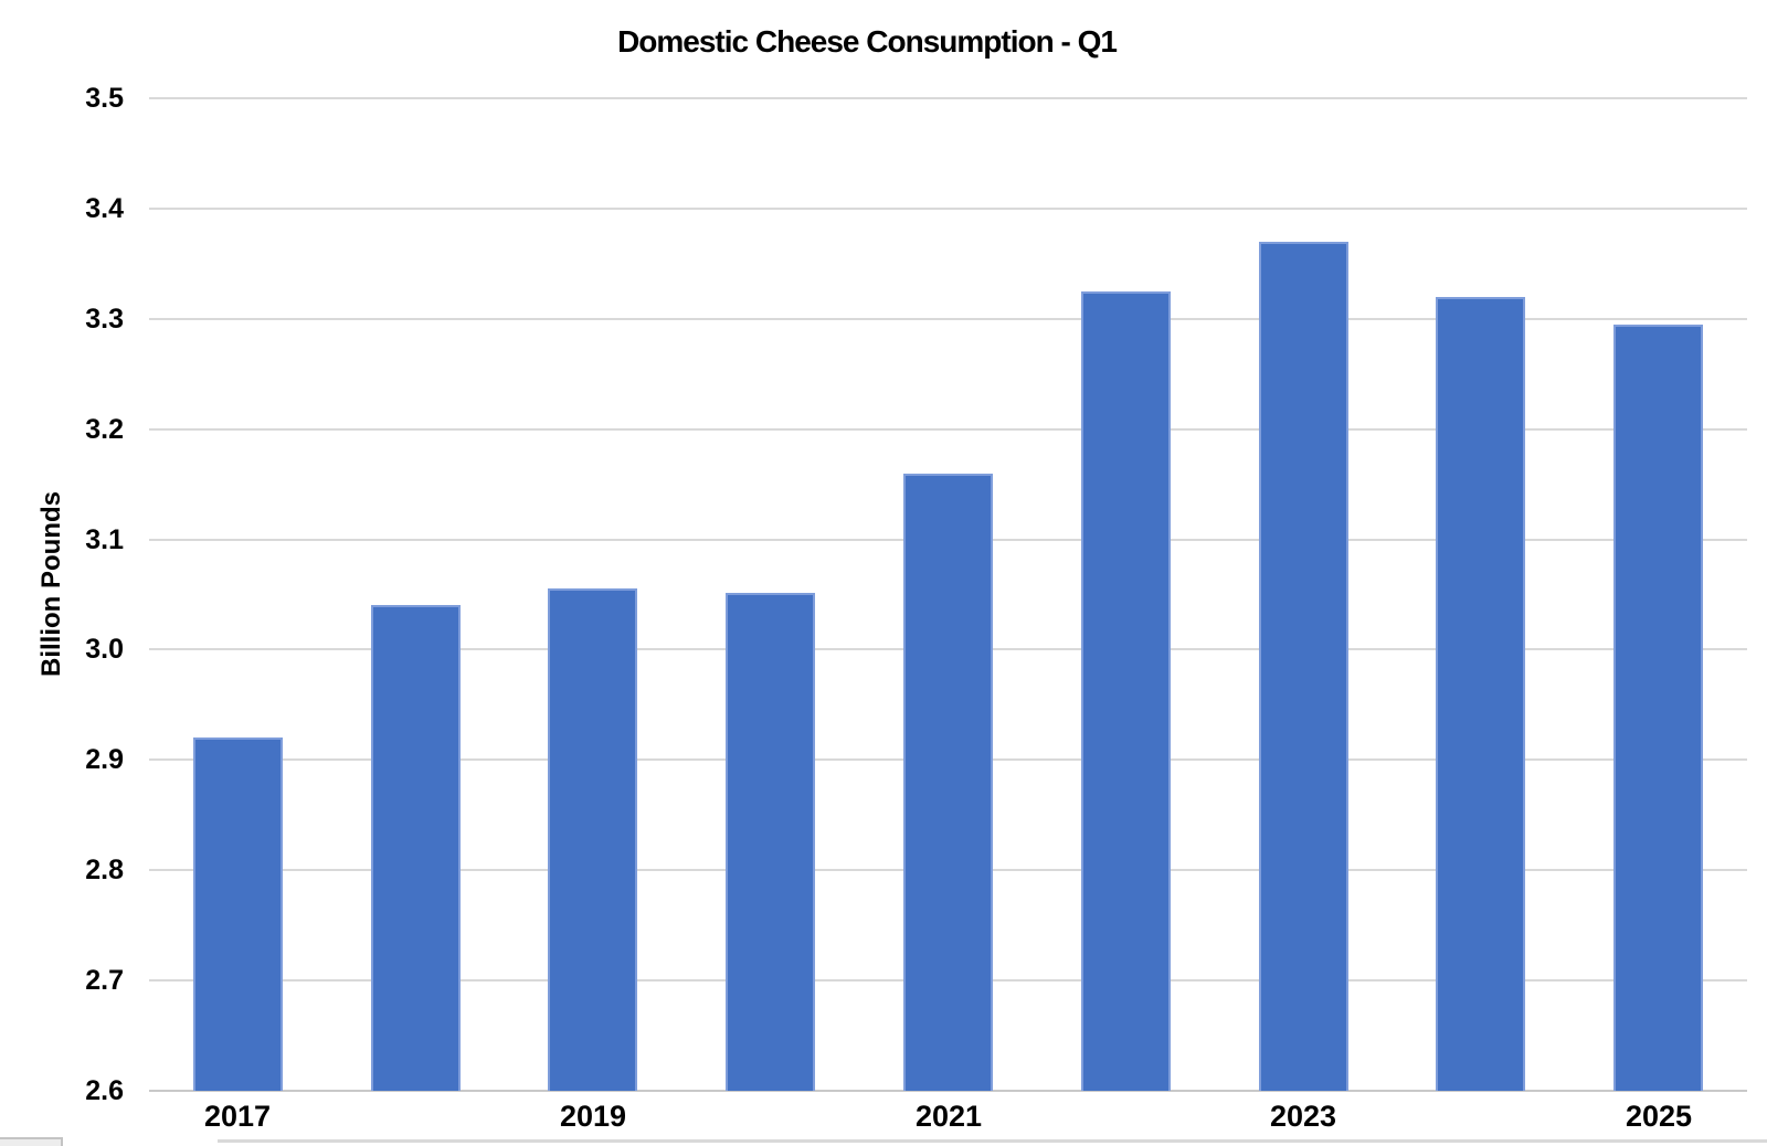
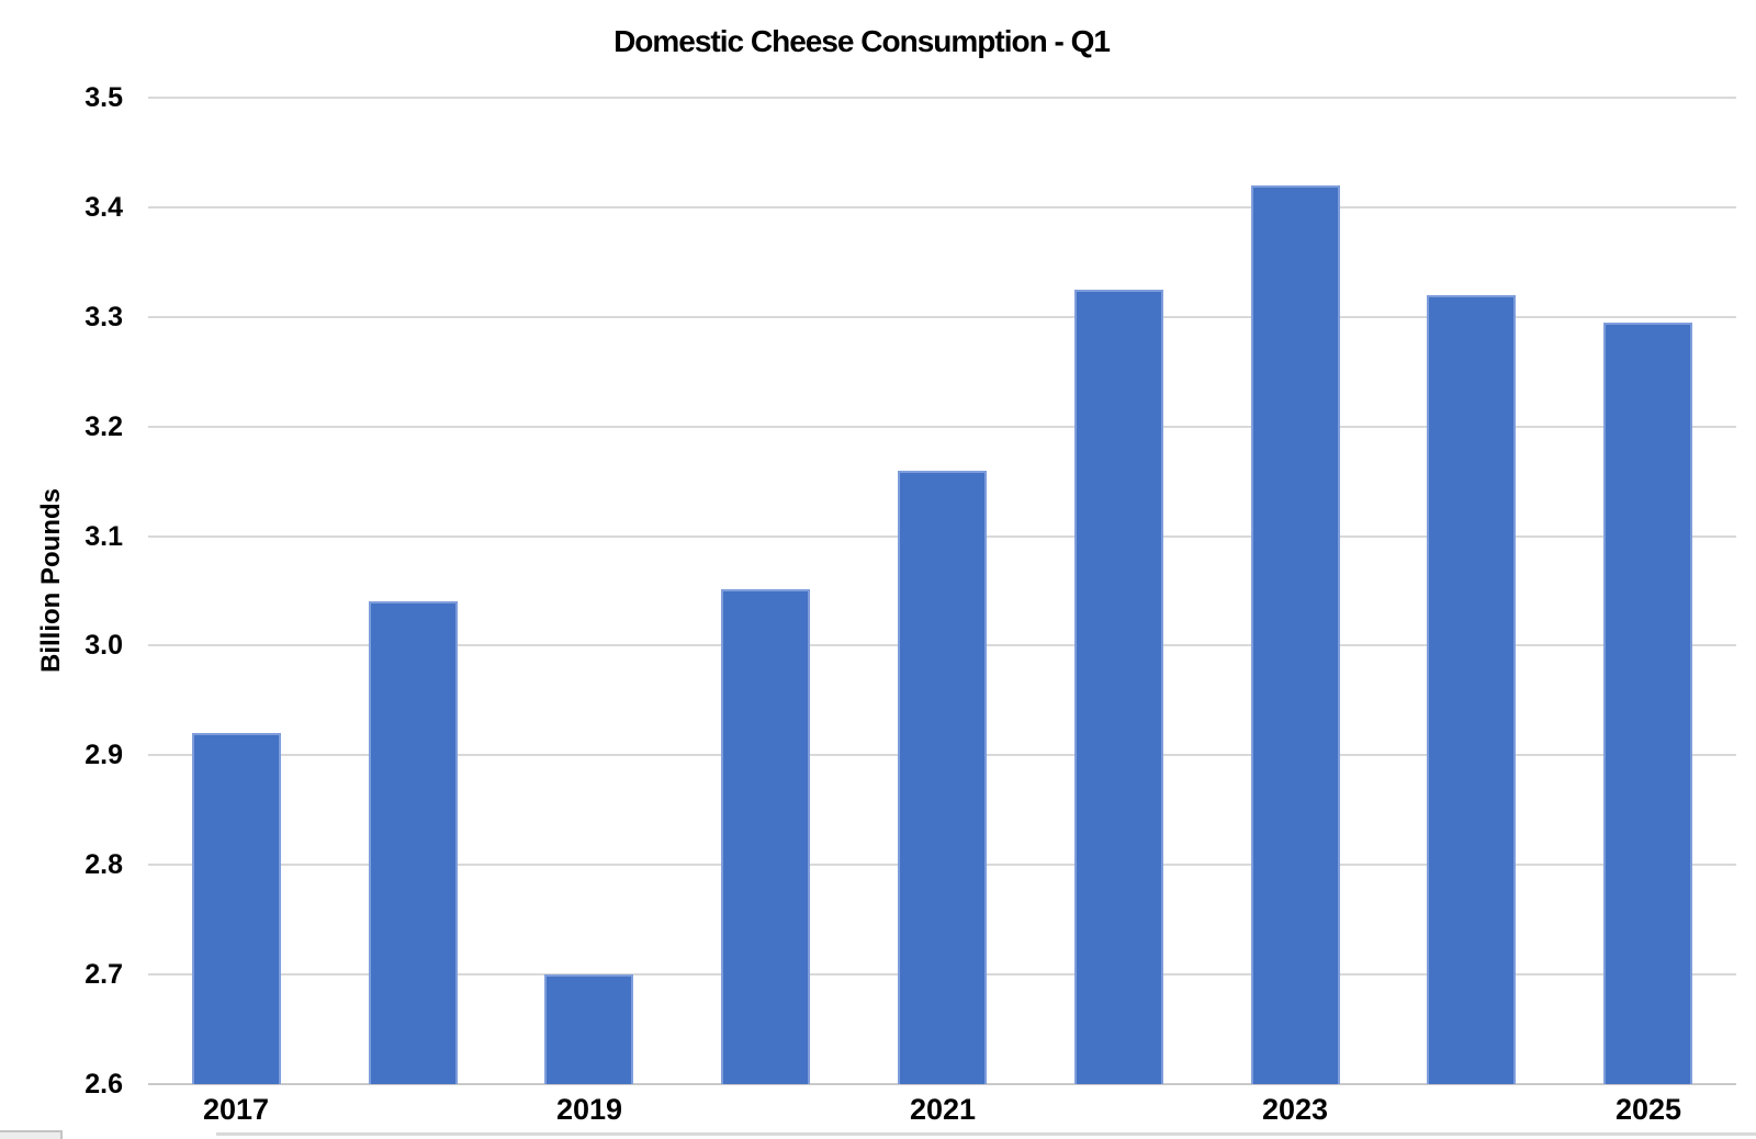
2019: 3.06 -> 2.70
2023: 3.37 -> 3.42
